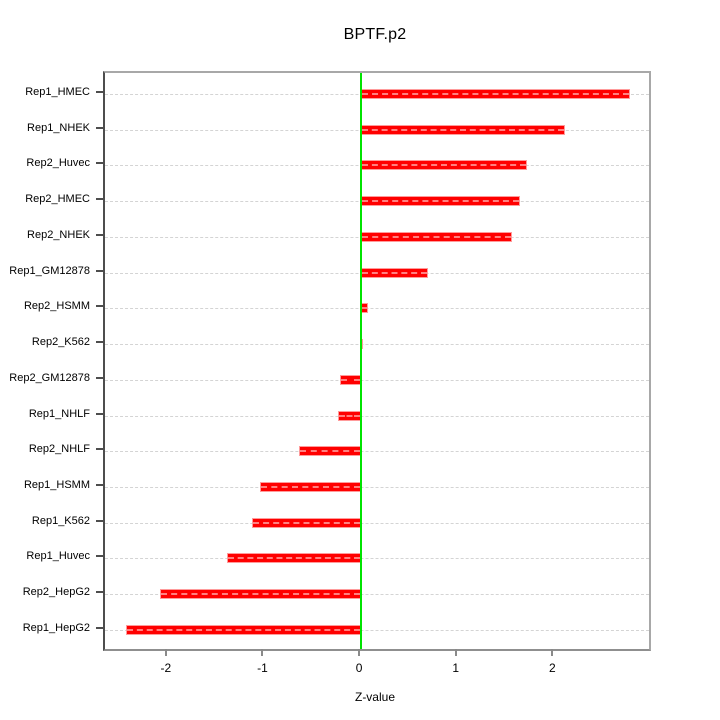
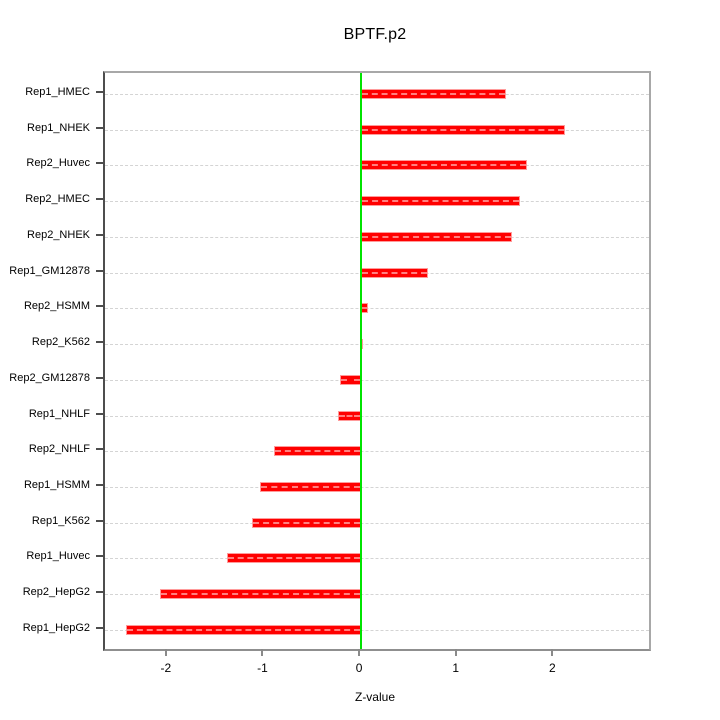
Rep1_HMEC: 2.8 -> 1.5
Rep2_NHLF: -0.6 -> -0.9
